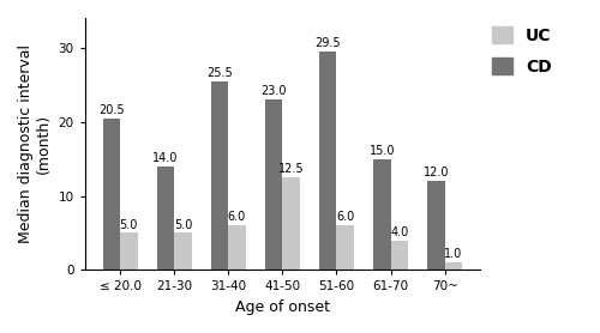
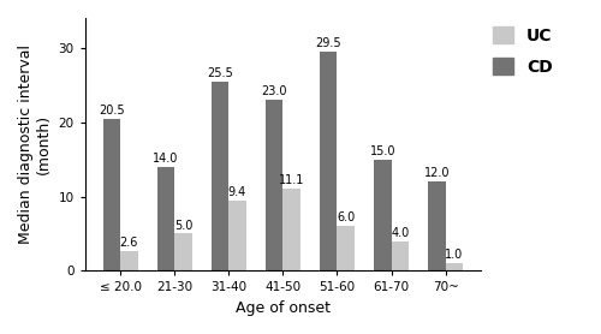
UC/≤ 20.0: 5.0 -> 2.6
UC/31-40: 6.0 -> 9.4
UC/41-50: 12.5 -> 11.1
